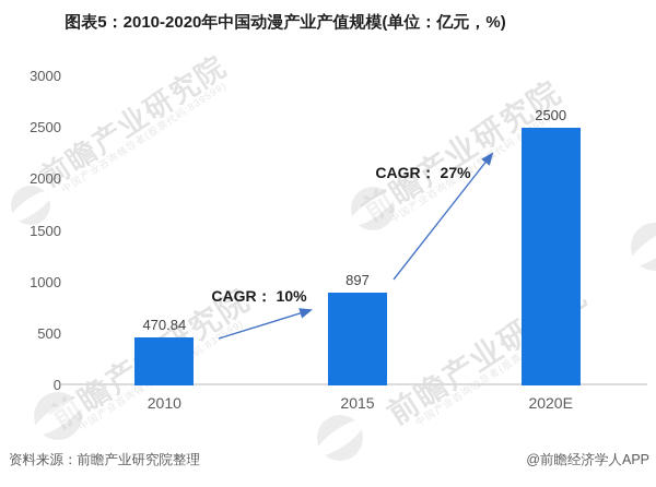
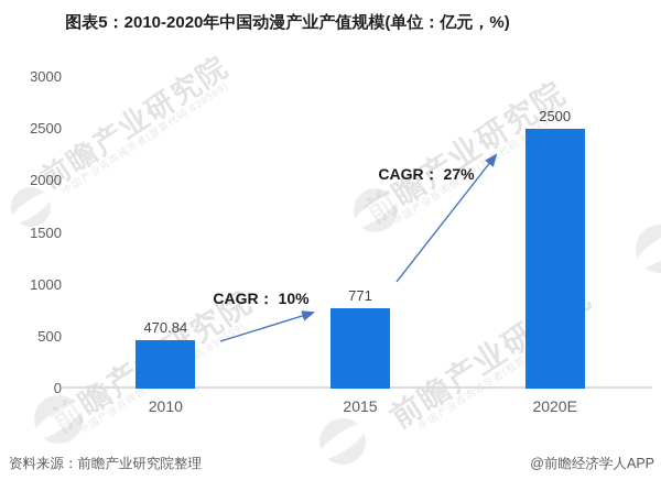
2015: 897 -> 771
